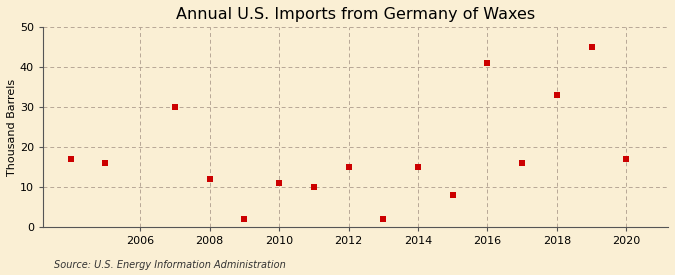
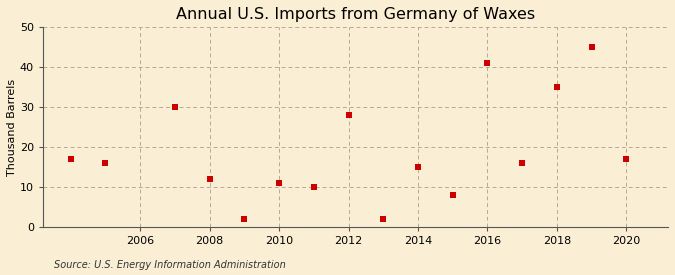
2012: 15 -> 28
2018: 33 -> 35
